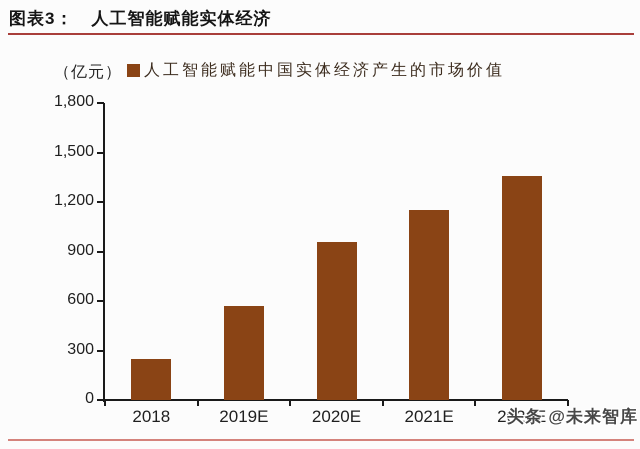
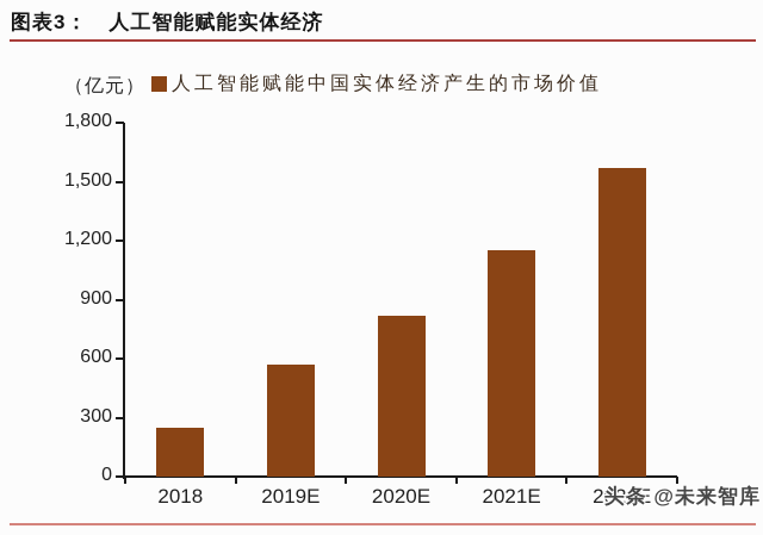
2020E: 960 -> 820
2022E: 1360 -> 1570
